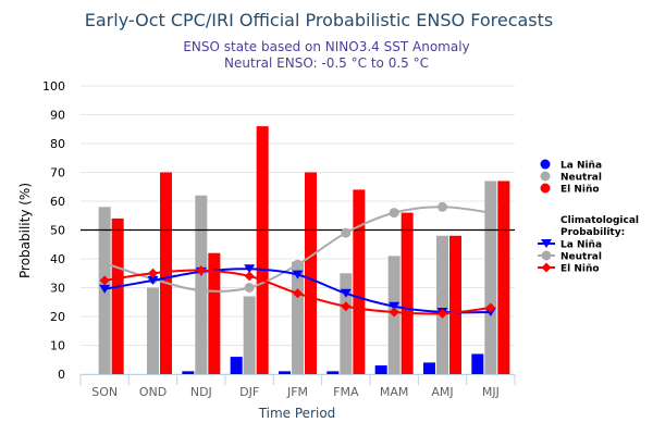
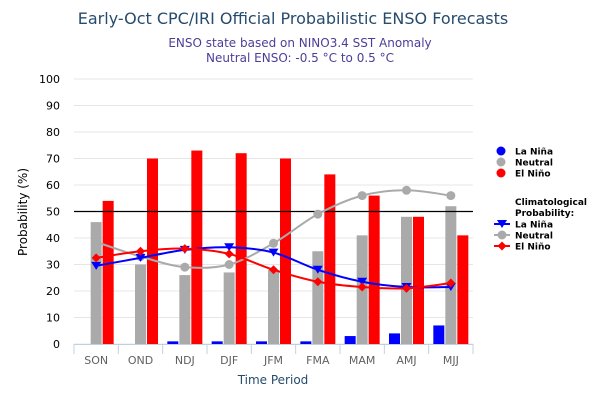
Neutral/SON: 58 -> 46
Neutral/NDJ: 62 -> 26
El Niño/NDJ: 42 -> 73
La Niña/DJF: 6 -> 1
El Niño/DJF: 86 -> 72
Neutral/JFM: 39 -> 28
Neutral/MJJ: 67 -> 52
El Niño/MJJ: 67 -> 41
